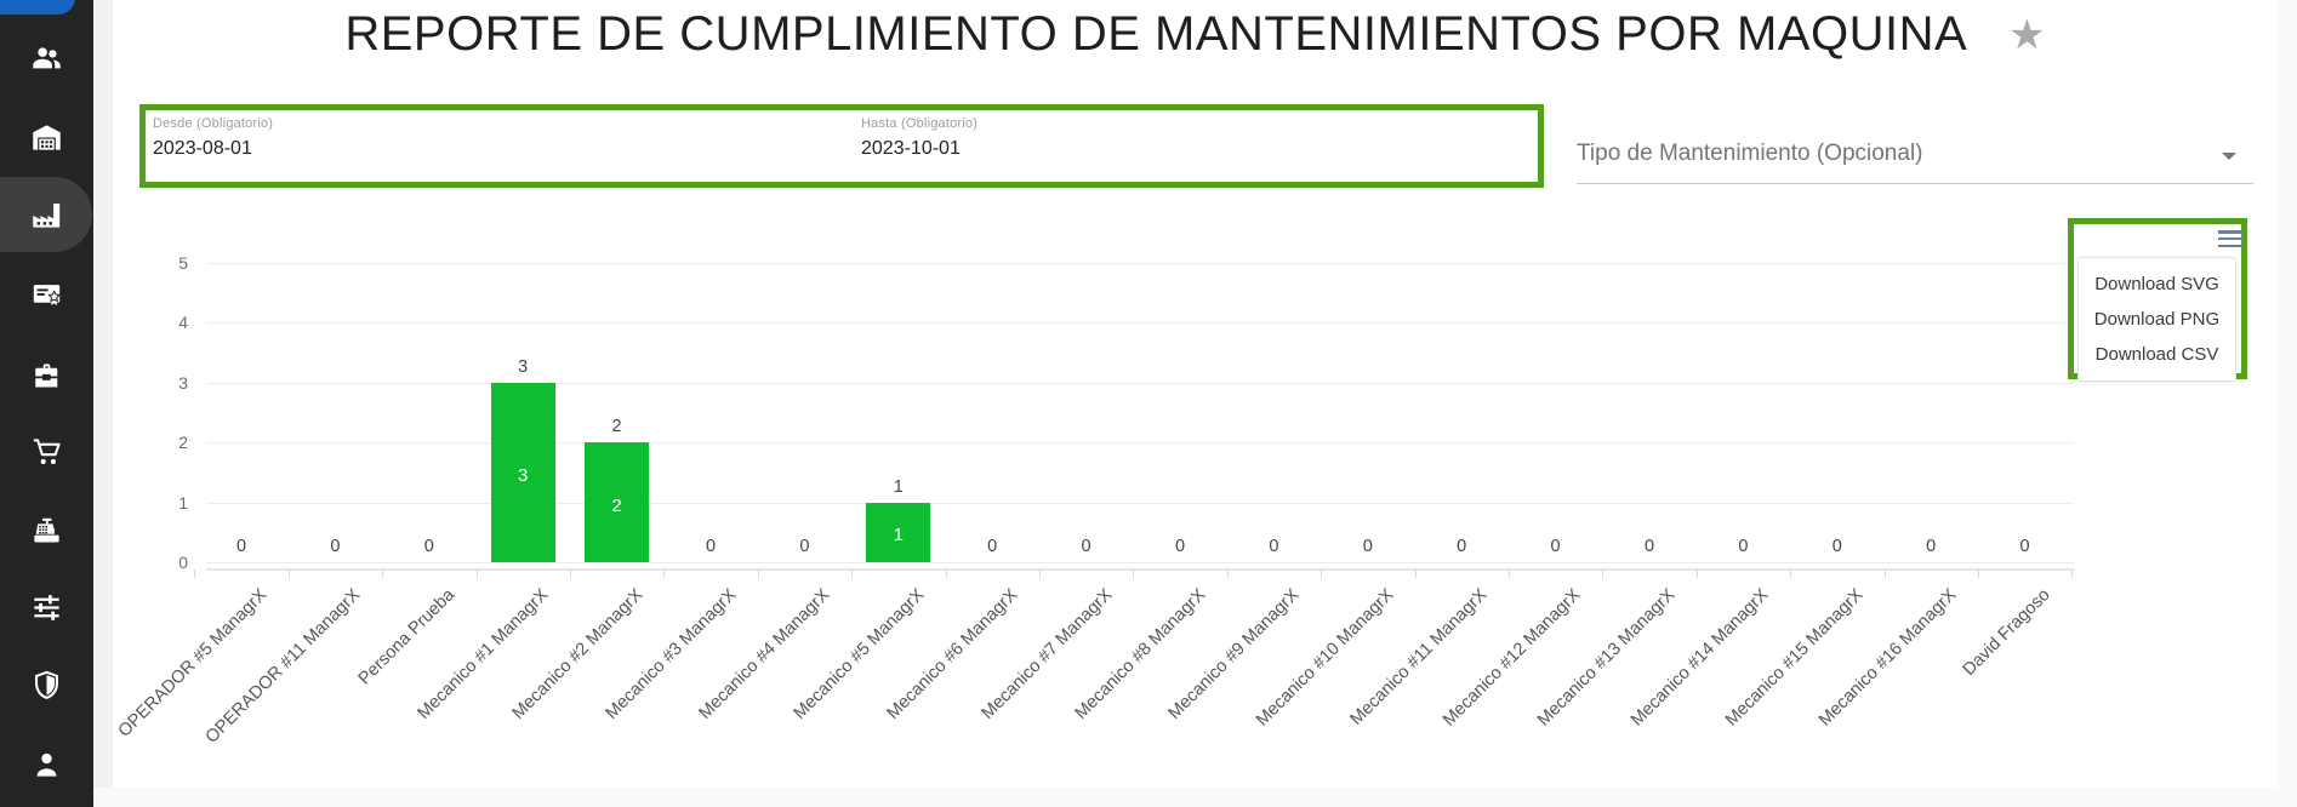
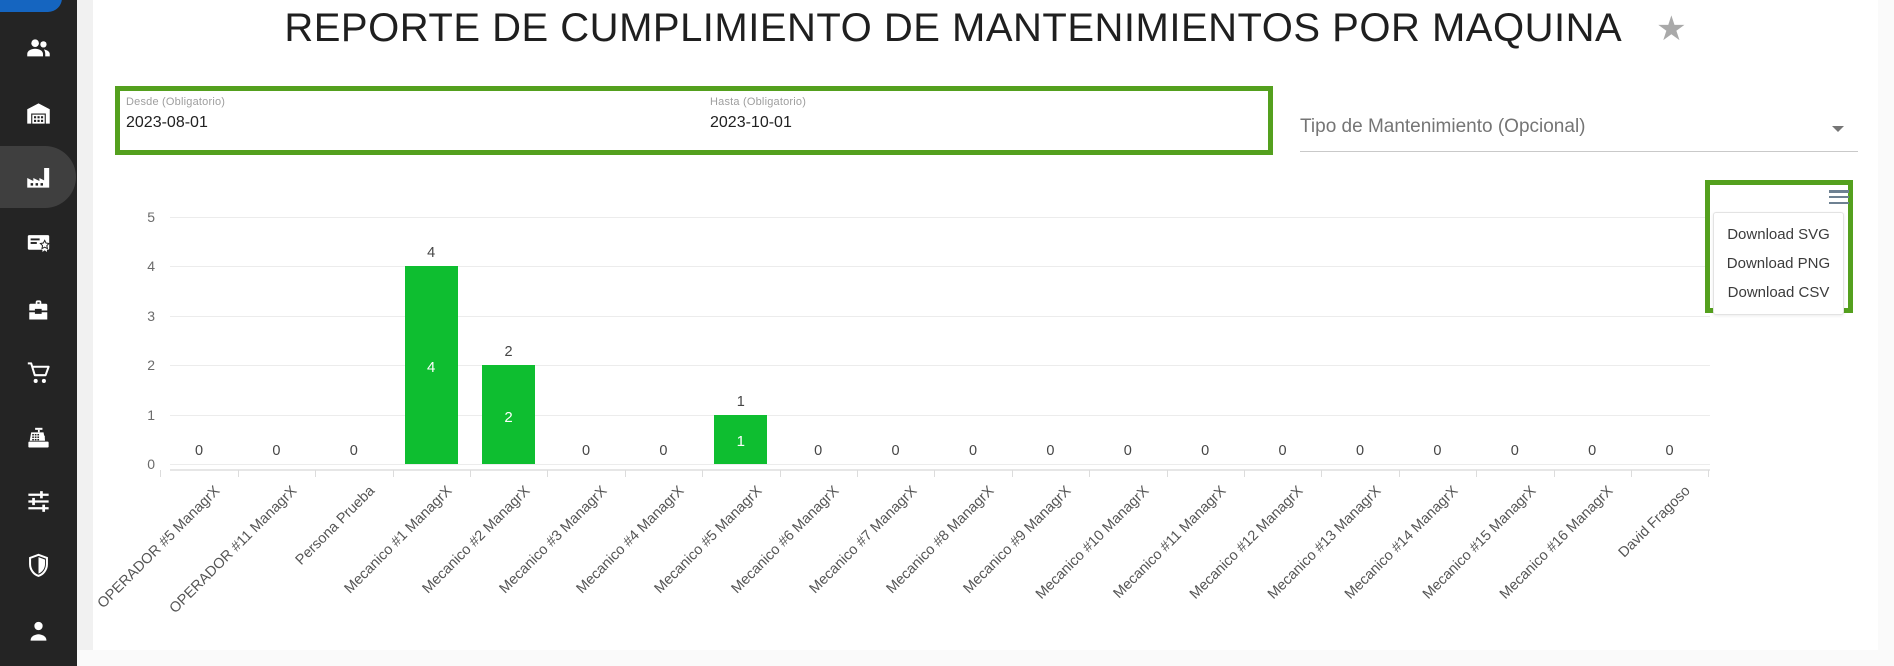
Mecanico #1 ManagrX: 3 -> 4
